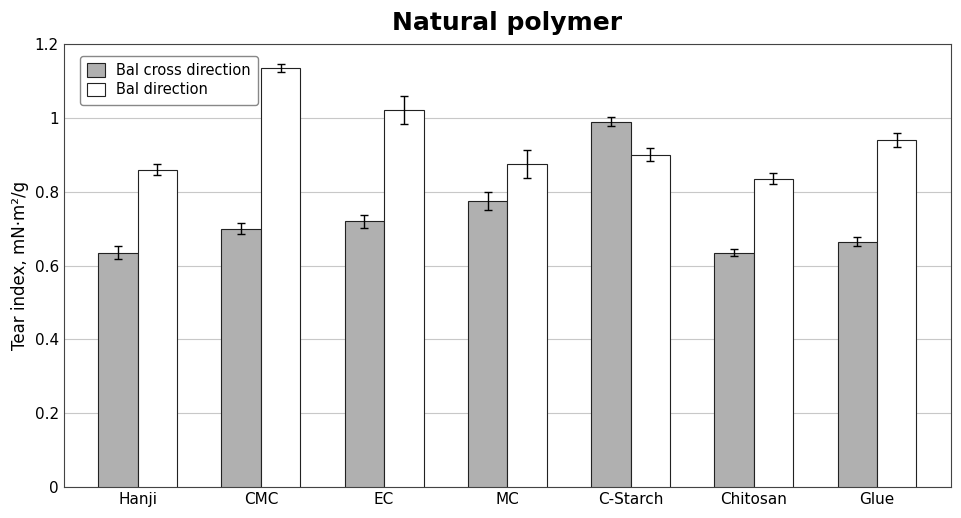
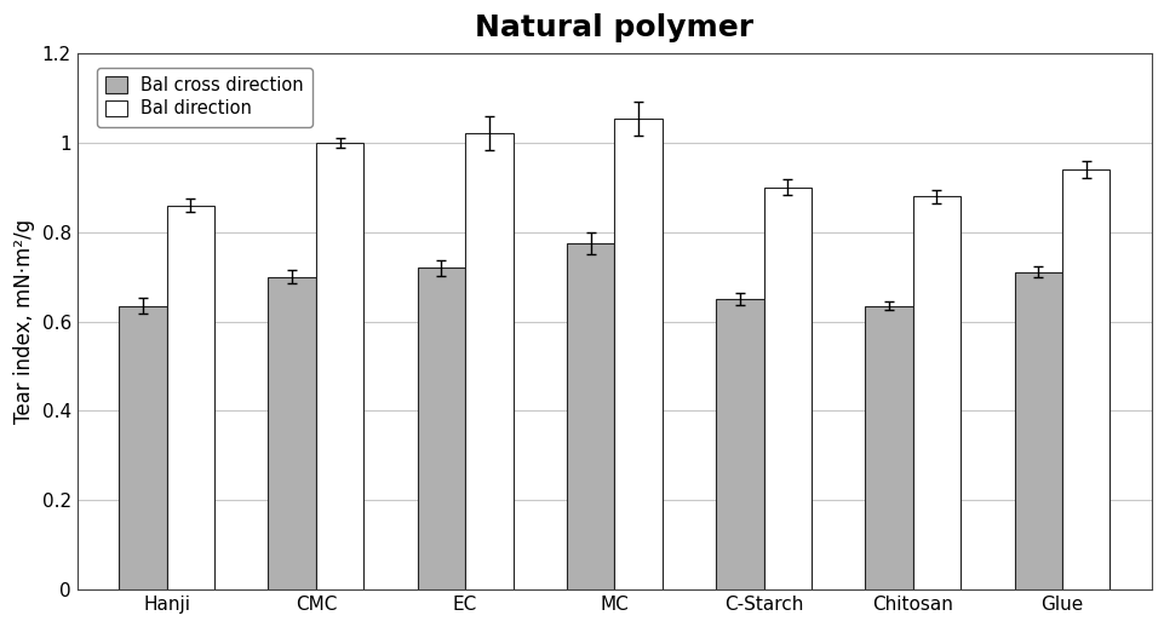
Bal direction/CMC: 1.135 -> 1.000
Bal direction/MC: 0.875 -> 1.055
Bal cross direction/C-Starch: 0.990 -> 0.650
Bal direction/Chitosan: 0.835 -> 0.880
Bal cross direction/Glue: 0.665 -> 0.710
